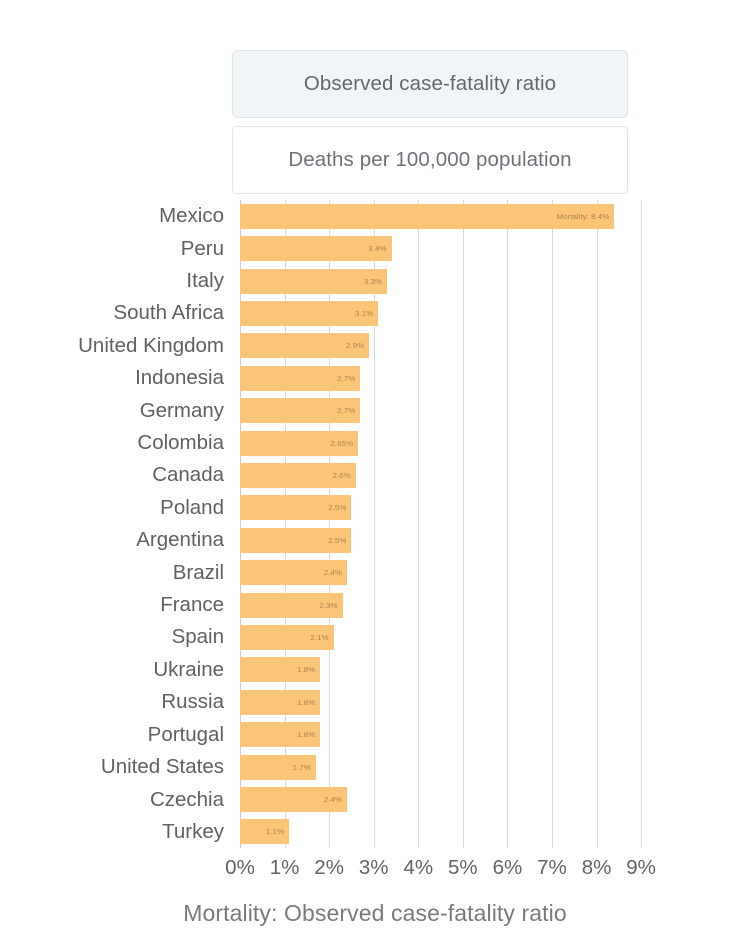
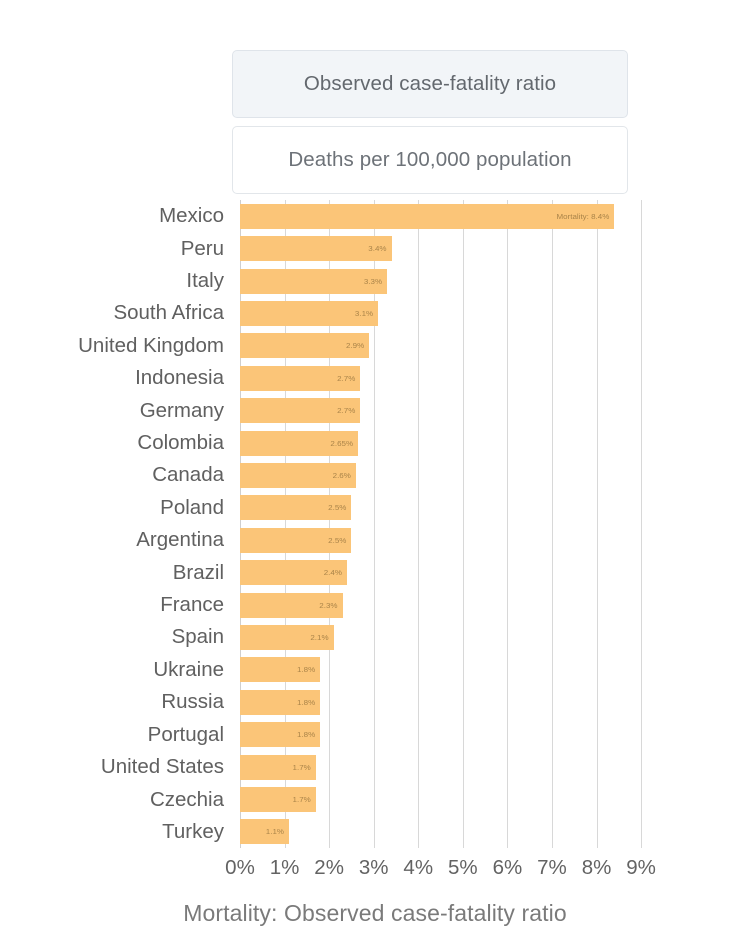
Czechia: 2.4% -> 1.7%
